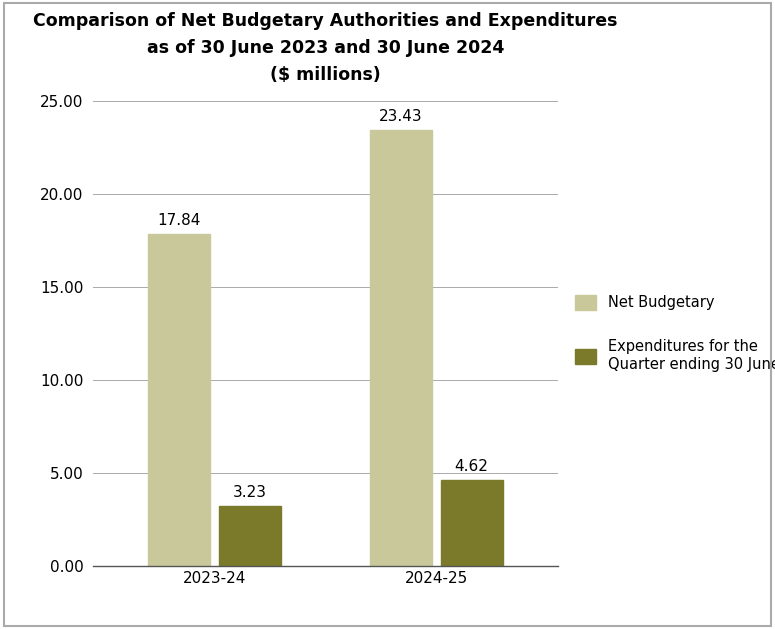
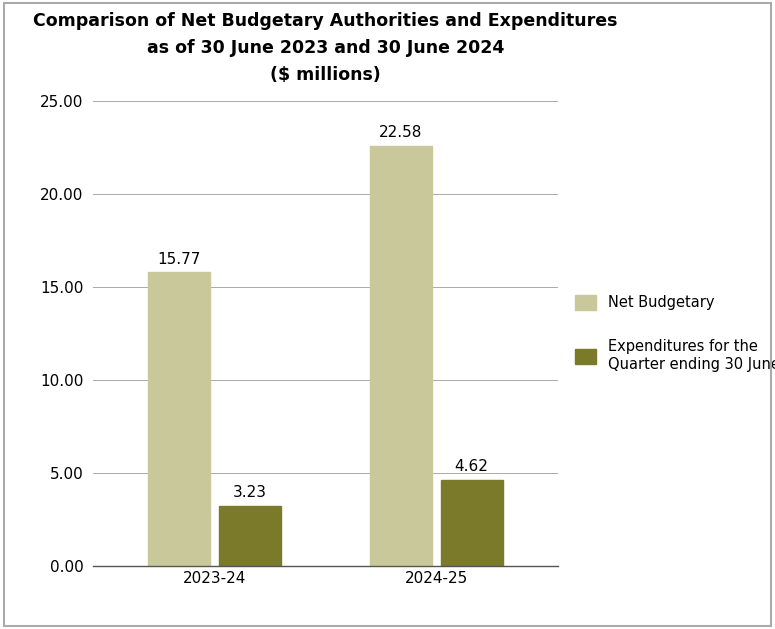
Net Budgetary/2023-24: 17.84 -> 15.77
Net Budgetary/2024-25: 23.43 -> 22.58
